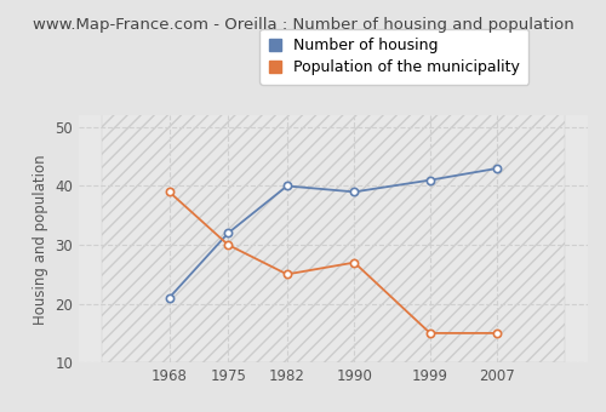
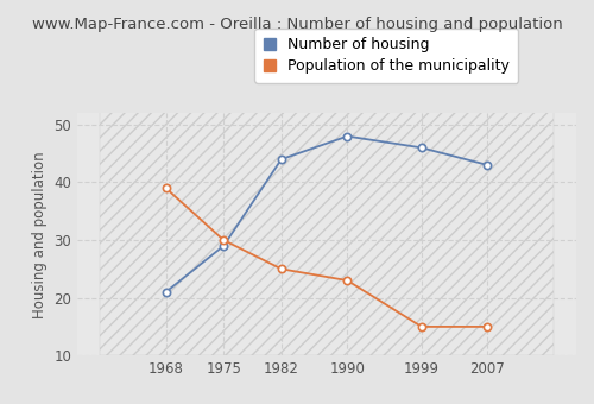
Number of housing/1975: 32 -> 29
Number of housing/1982: 40 -> 44
Number of housing/1990: 39 -> 48
Population of the municipality/1990: 27 -> 23
Number of housing/1999: 41 -> 46
